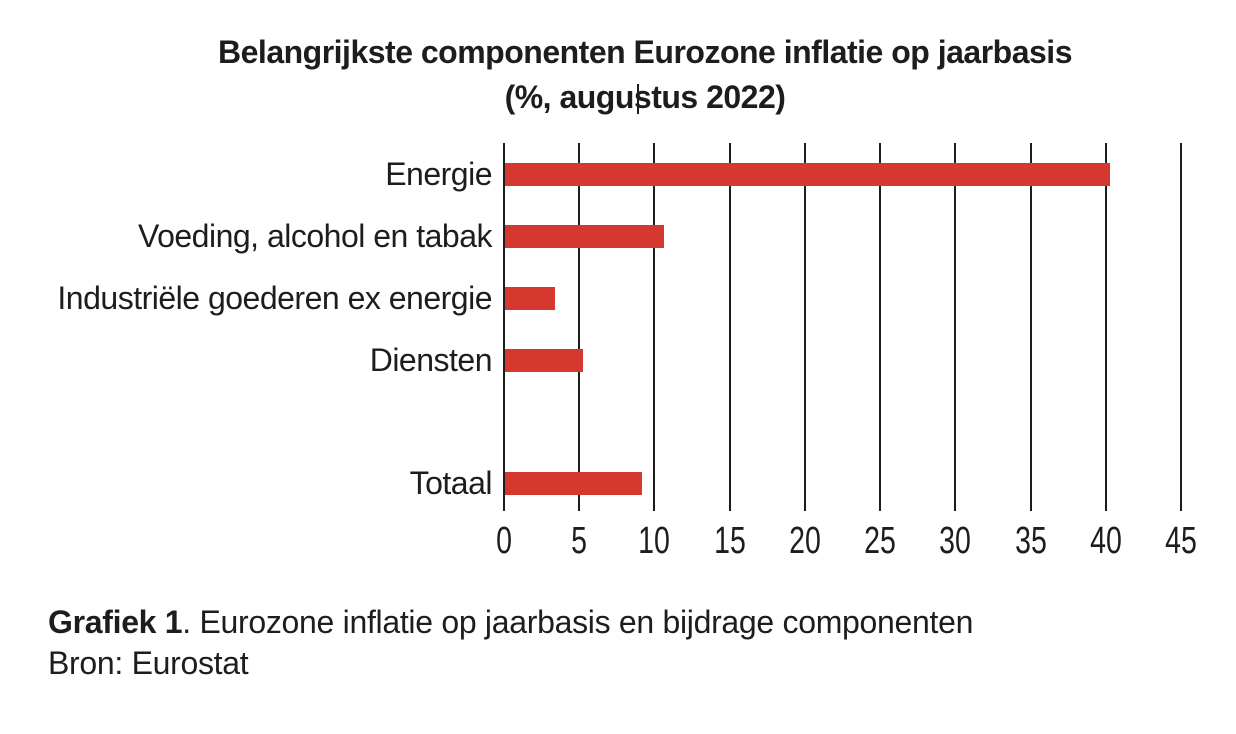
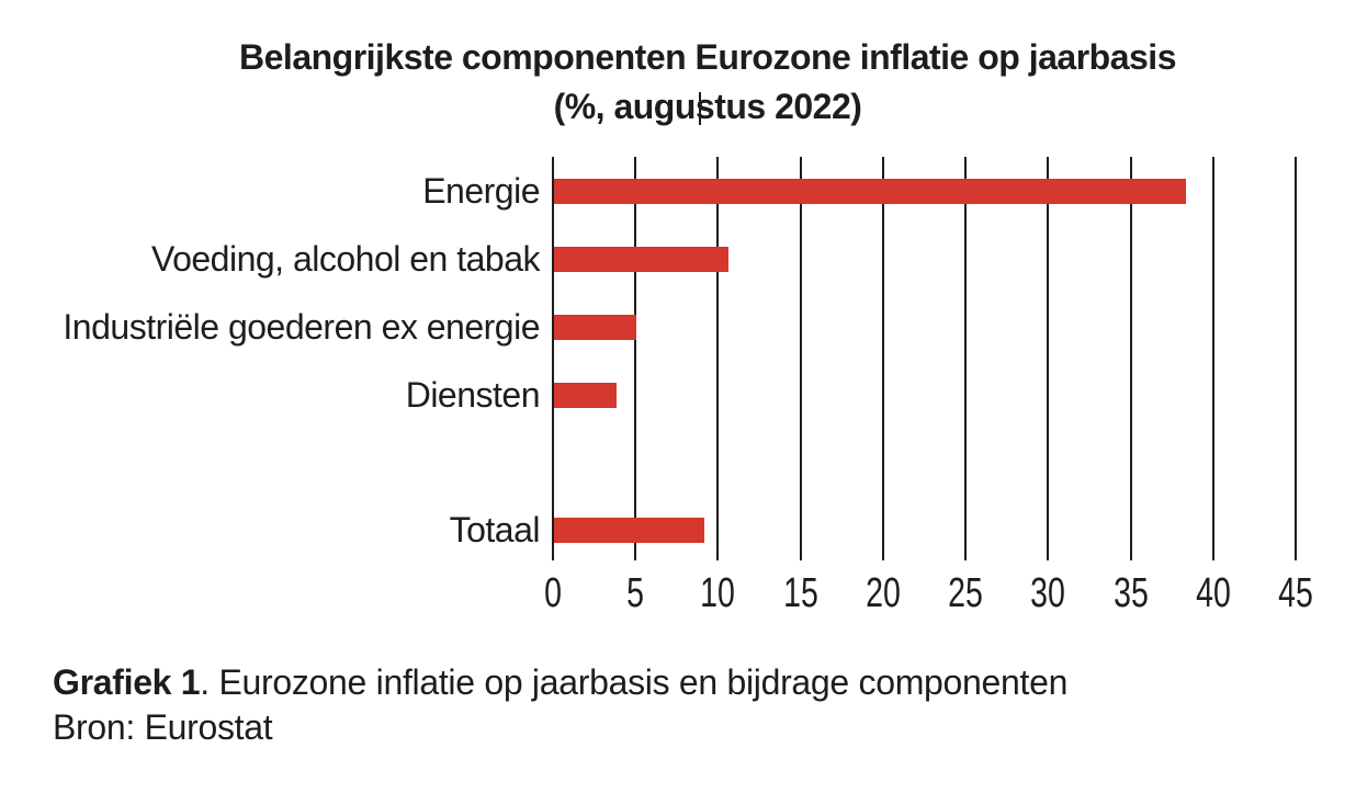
Energie: 40.2 -> 38.3
Industriële goederen ex energie: 3.3 -> 5.0
Diensten: 5.2 -> 3.8
